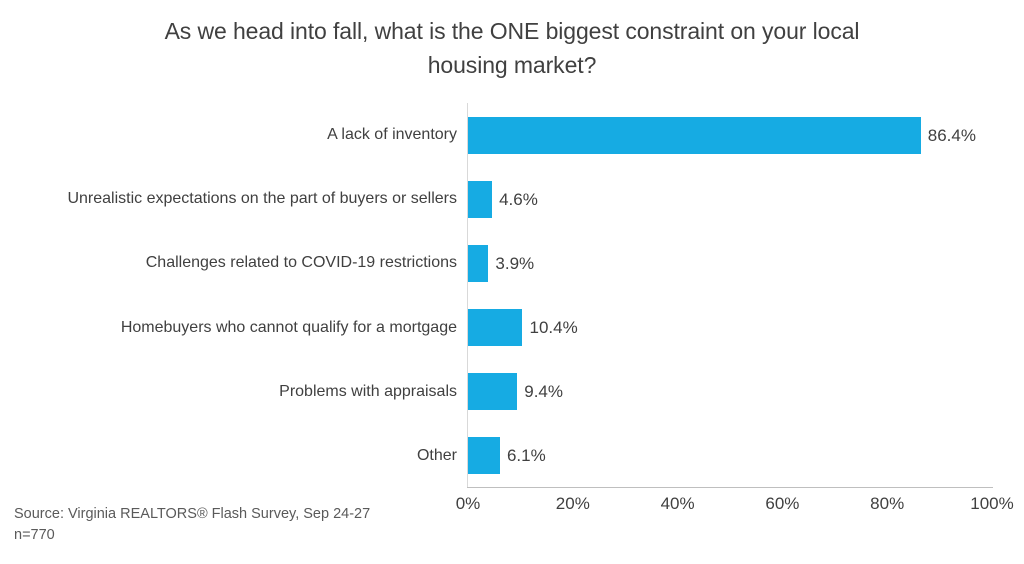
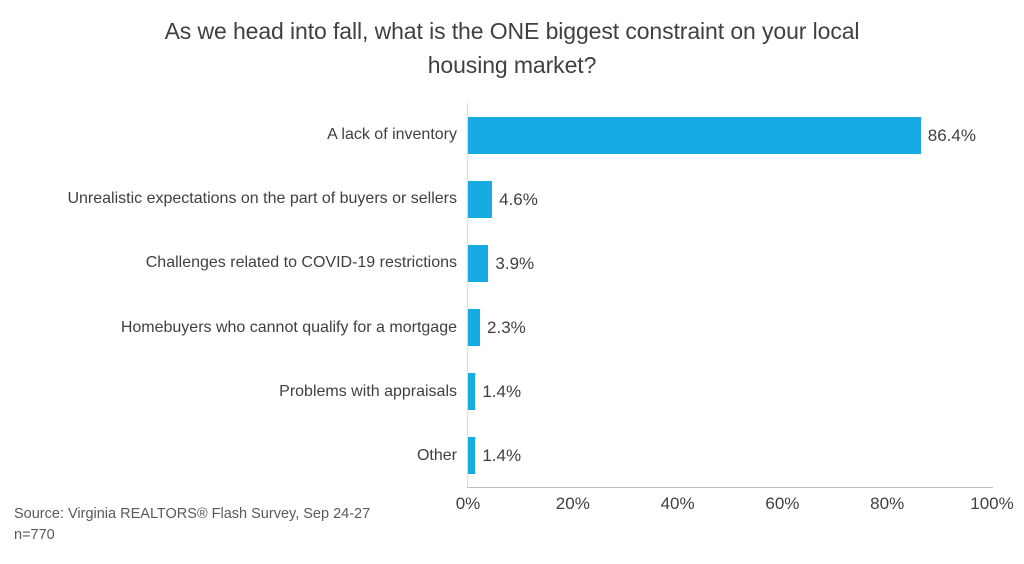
Homebuyers who cannot qualify for a mortgage: 10.4% -> 2.3%
Problems with appraisals: 9.4% -> 1.4%
Other: 6.1% -> 1.4%
